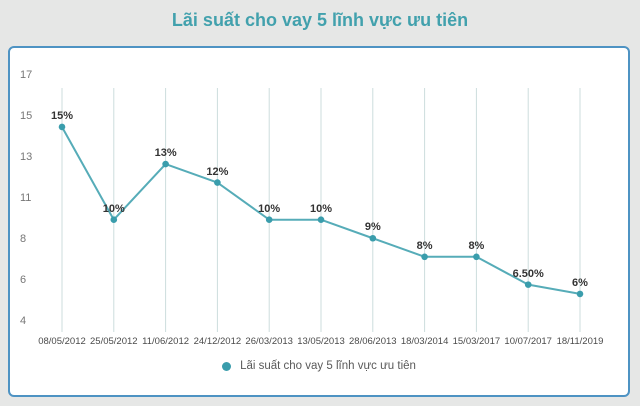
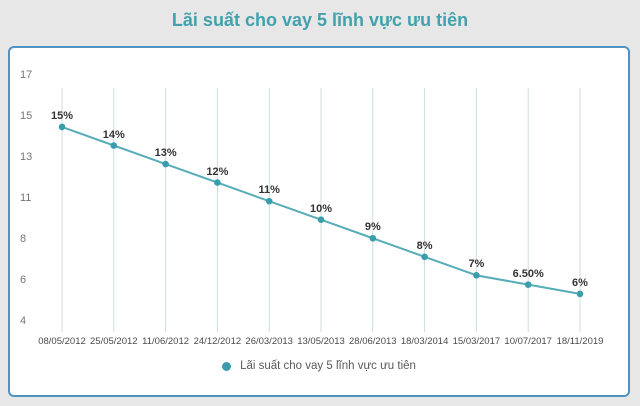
25/05/2012: 10% -> 14%
26/03/2013: 10% -> 11%
15/03/2017: 8% -> 7%
